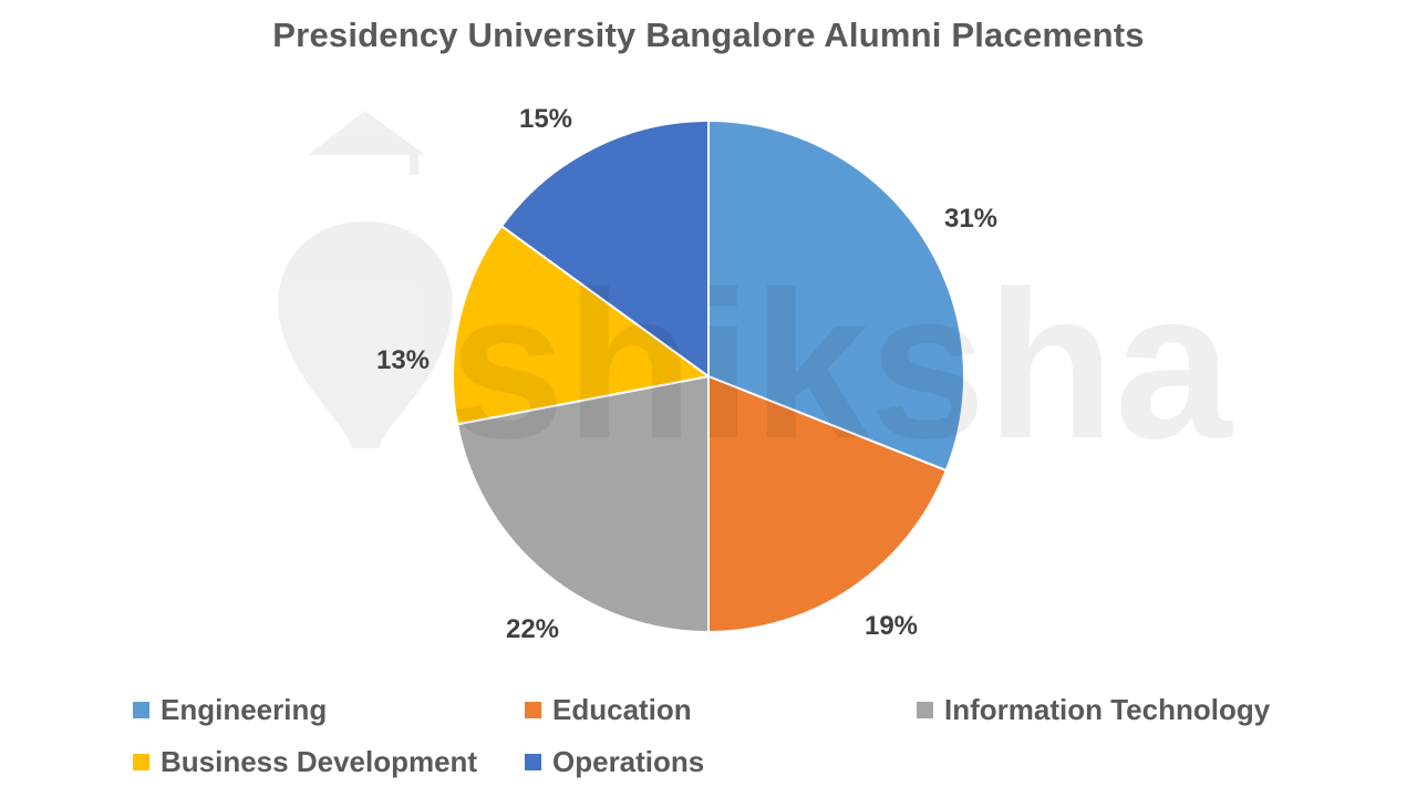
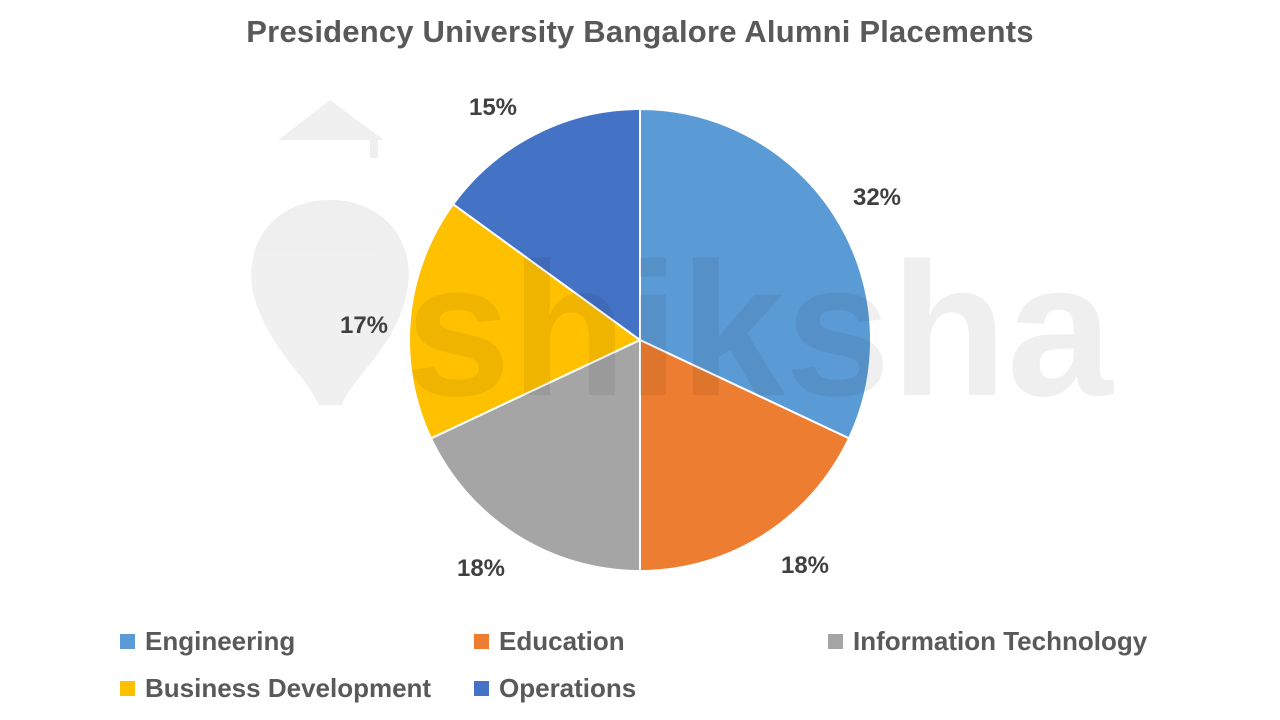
Engineering: 31% -> 32%
Education: 19% -> 18%
Information Technology: 22% -> 18%
Business Development: 13% -> 17%
